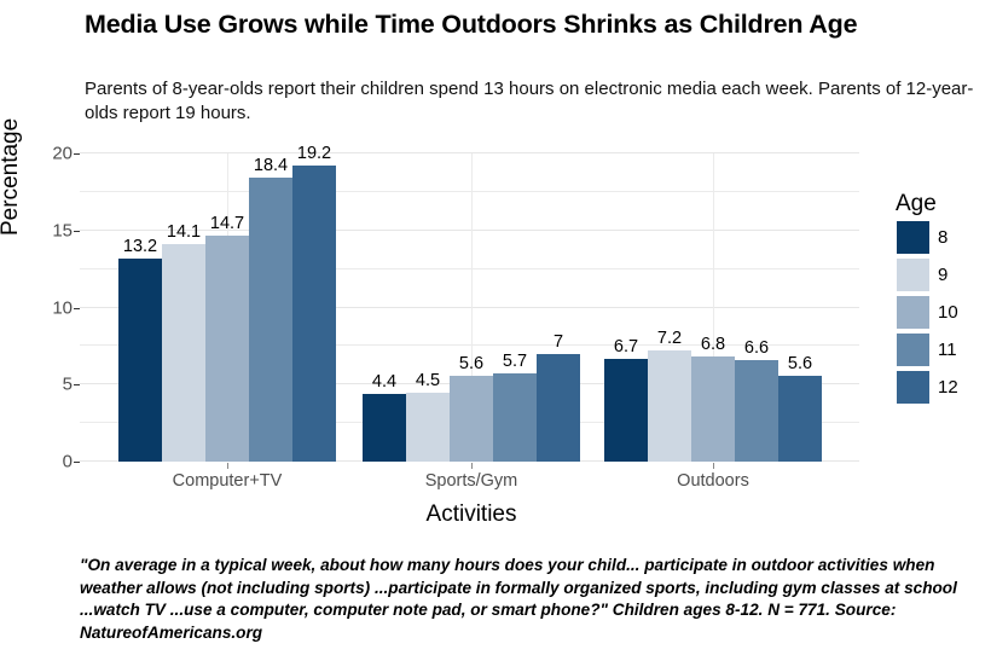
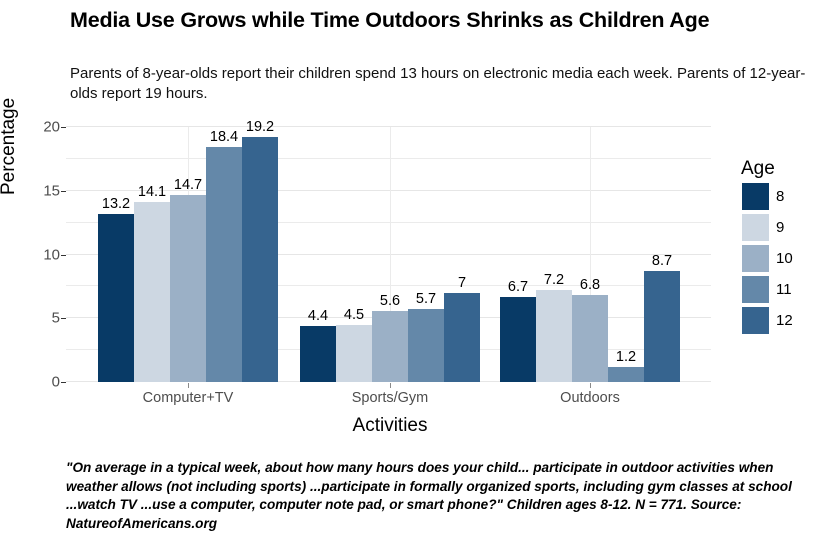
11/Outdoors: 6.6 -> 1.2
12/Outdoors: 5.6 -> 8.7
